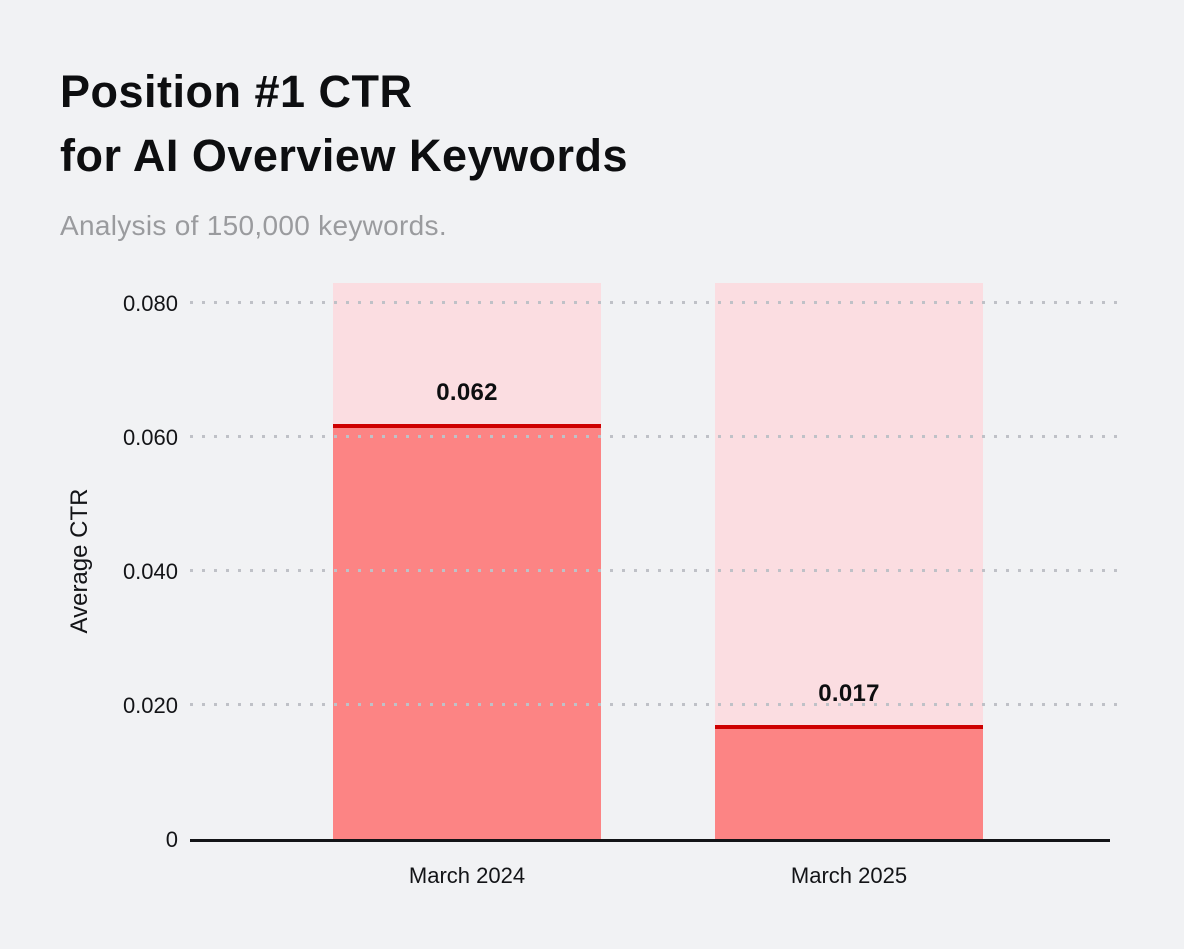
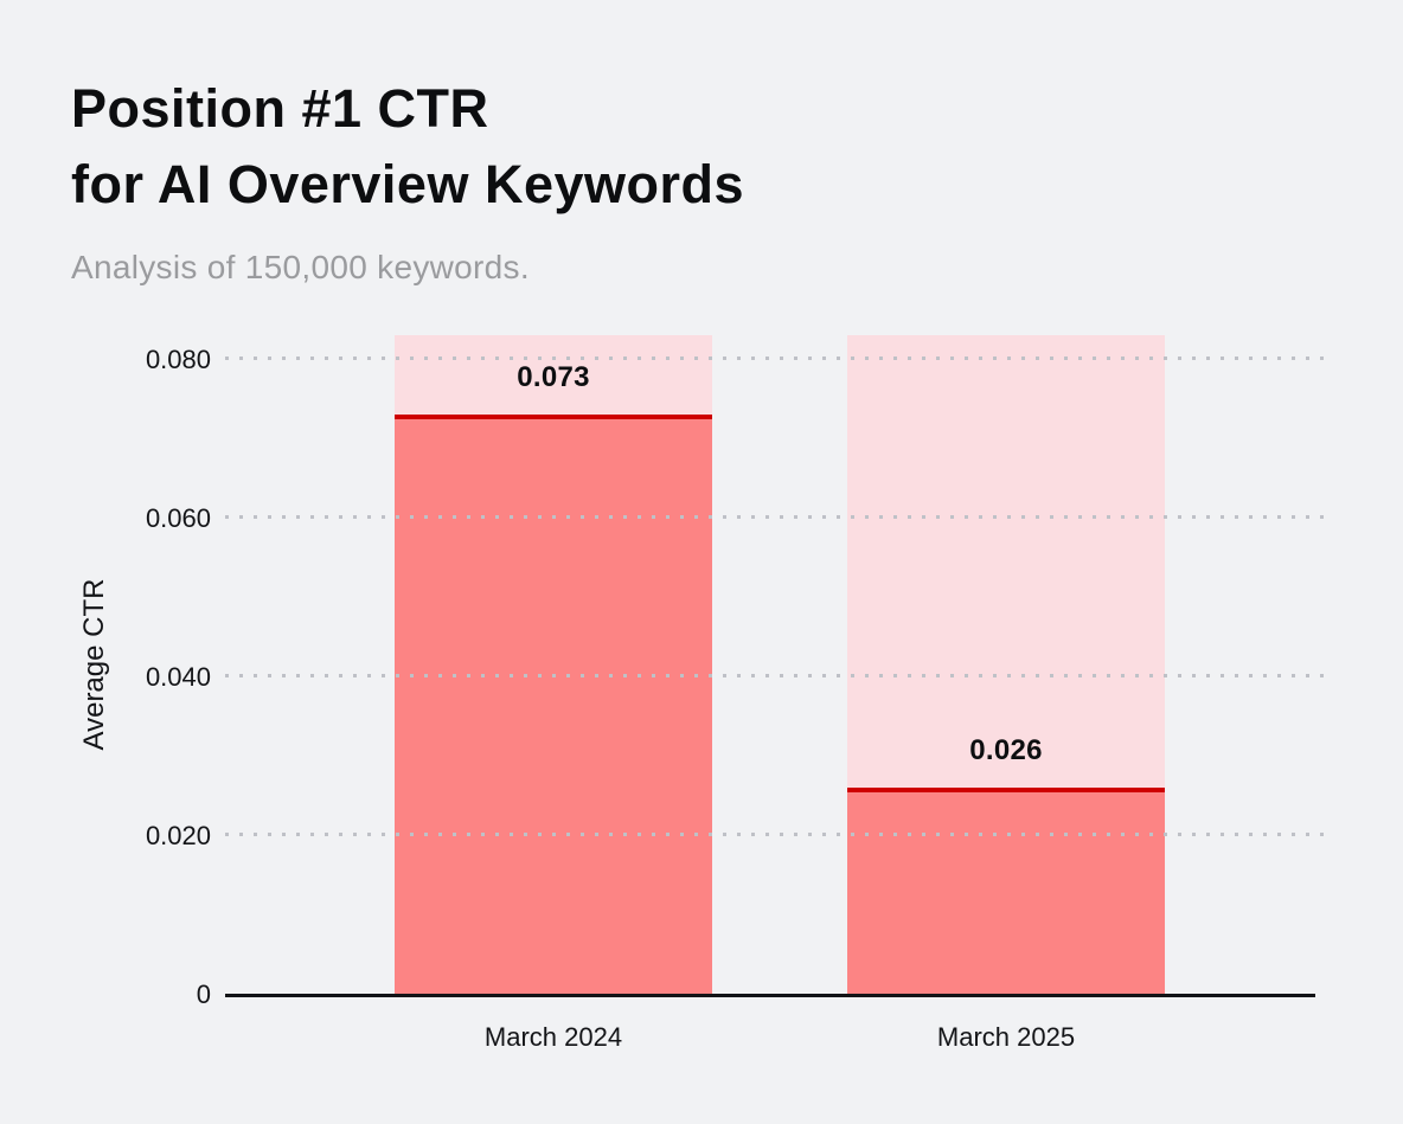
March 2024: 0.062 -> 0.073
March 2025: 0.017 -> 0.026
